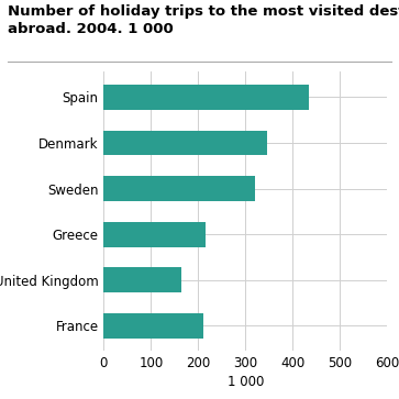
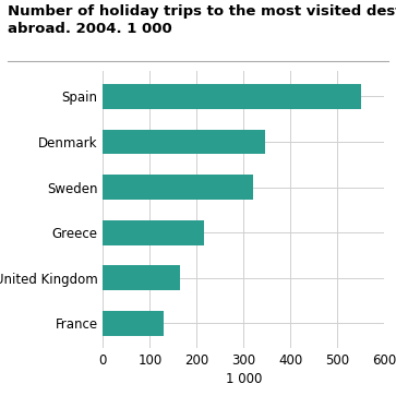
Spain: 435 -> 550
France: 210 -> 130
